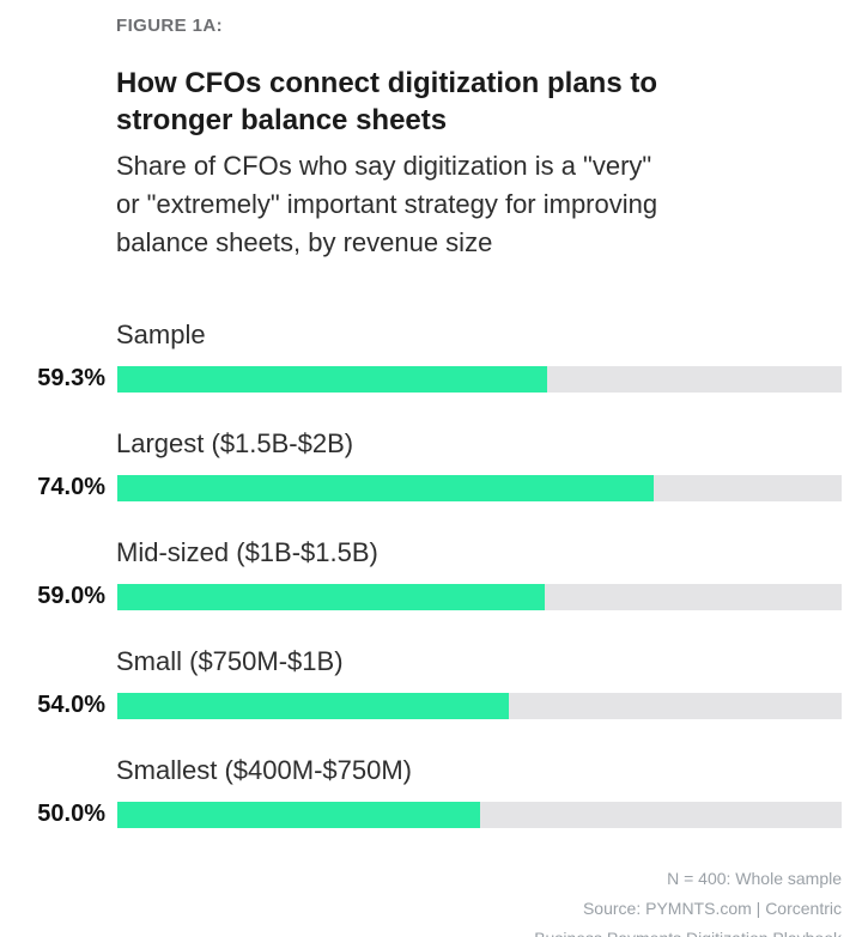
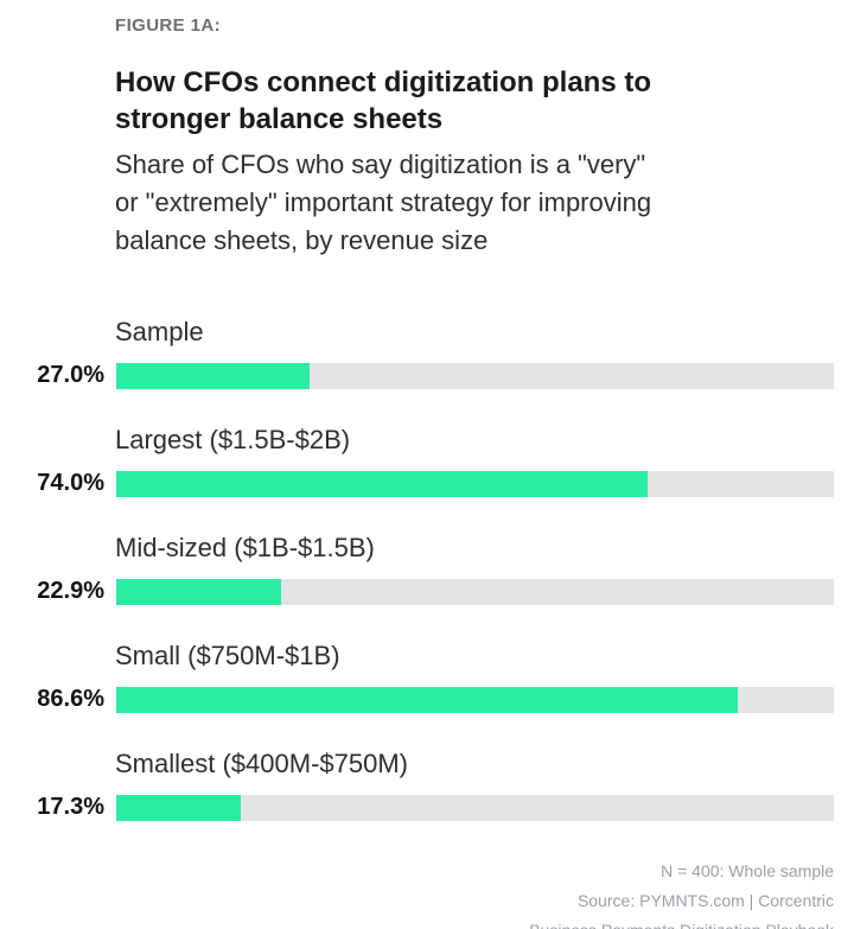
Sample: 59.3% -> 27.0%
Mid-sized ($1B-$1.5B): 59.0% -> 22.9%
Small ($750M-$1B): 54.0% -> 86.6%
Smallest ($400M-$750M): 50.0% -> 17.3%
